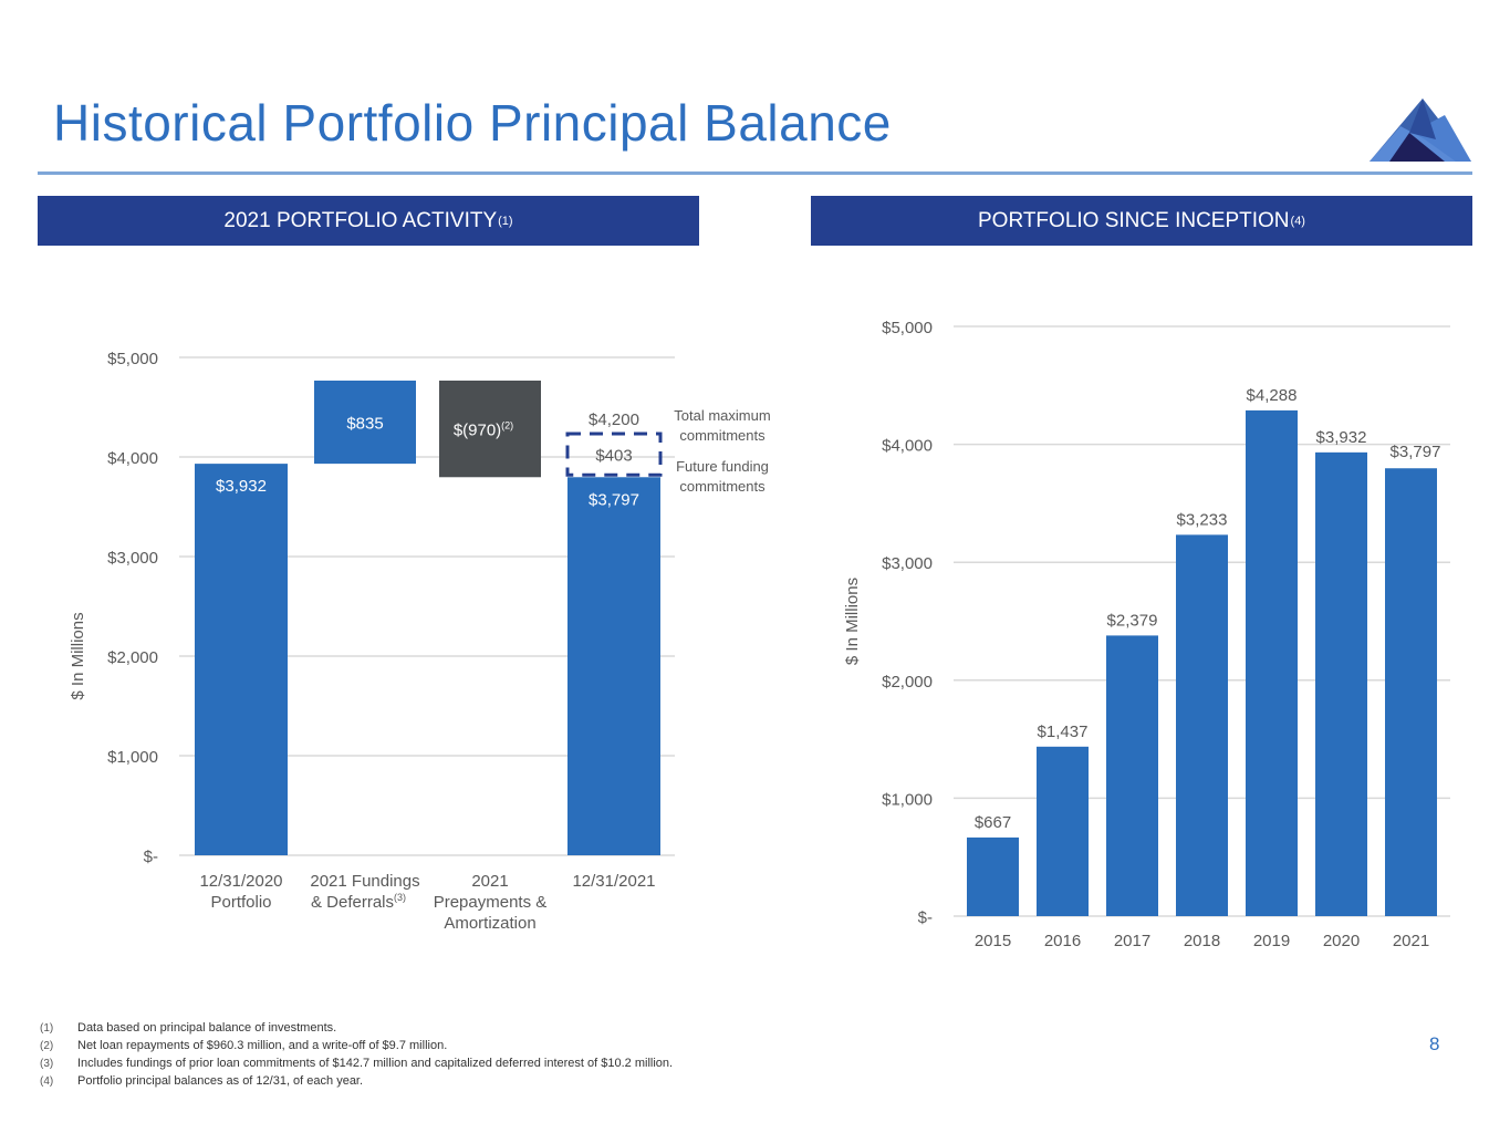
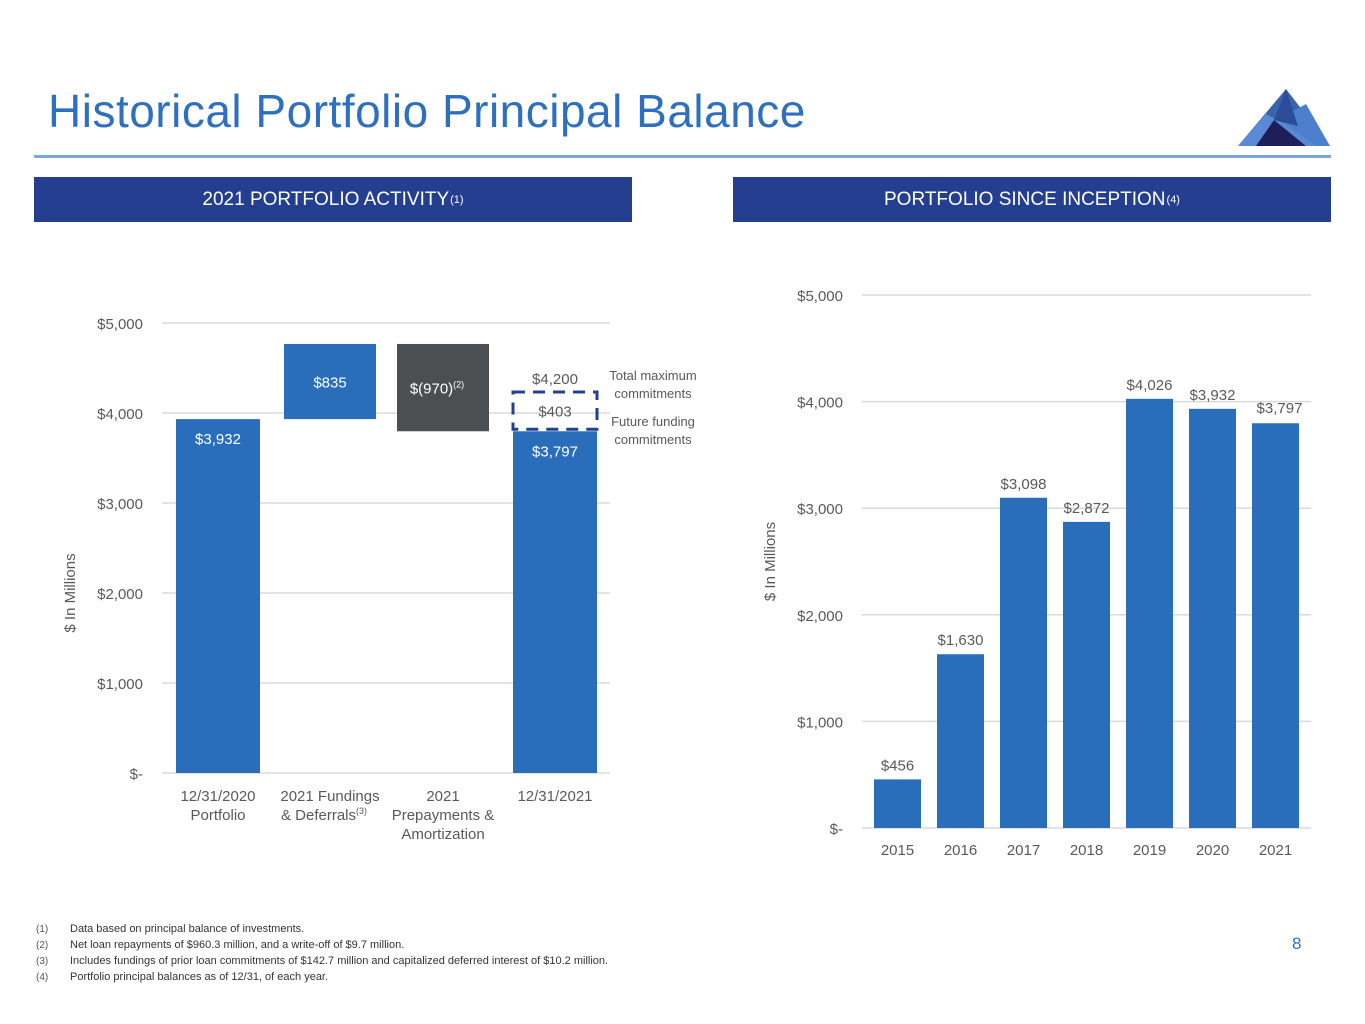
PORTFOLIO SINCE INCEPTION(4)/2015: $667 -> $456
PORTFOLIO SINCE INCEPTION(4)/2016: $1,437 -> $1,630
PORTFOLIO SINCE INCEPTION(4)/2017: $2,379 -> $3,098
PORTFOLIO SINCE INCEPTION(4)/2018: $3,233 -> $2,872
PORTFOLIO SINCE INCEPTION(4)/2019: $4,288 -> $4,026
